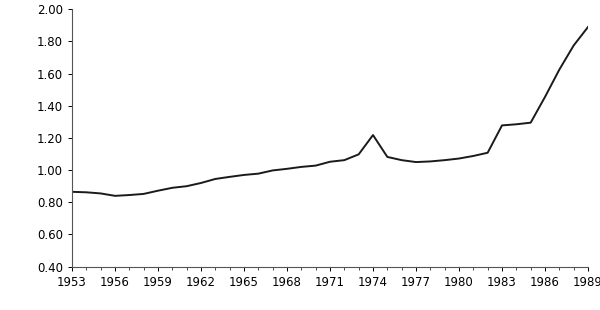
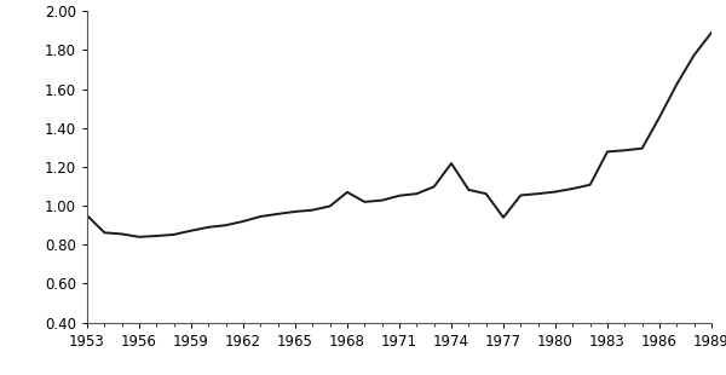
1953: 0.86 -> 0.95
1968: 1.01 -> 1.07
1977: 1.05 -> 0.94
